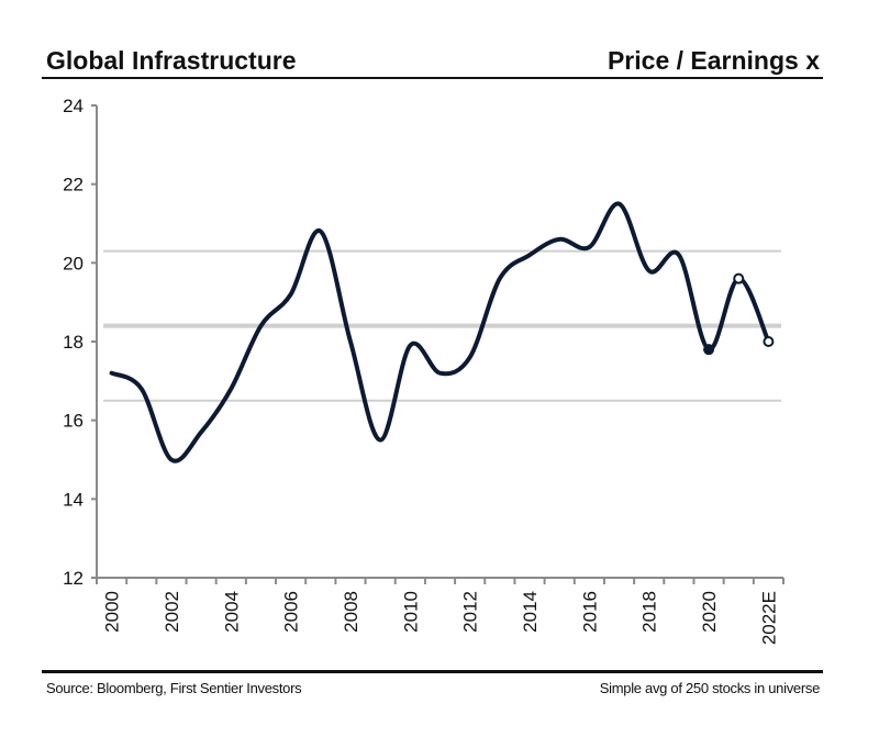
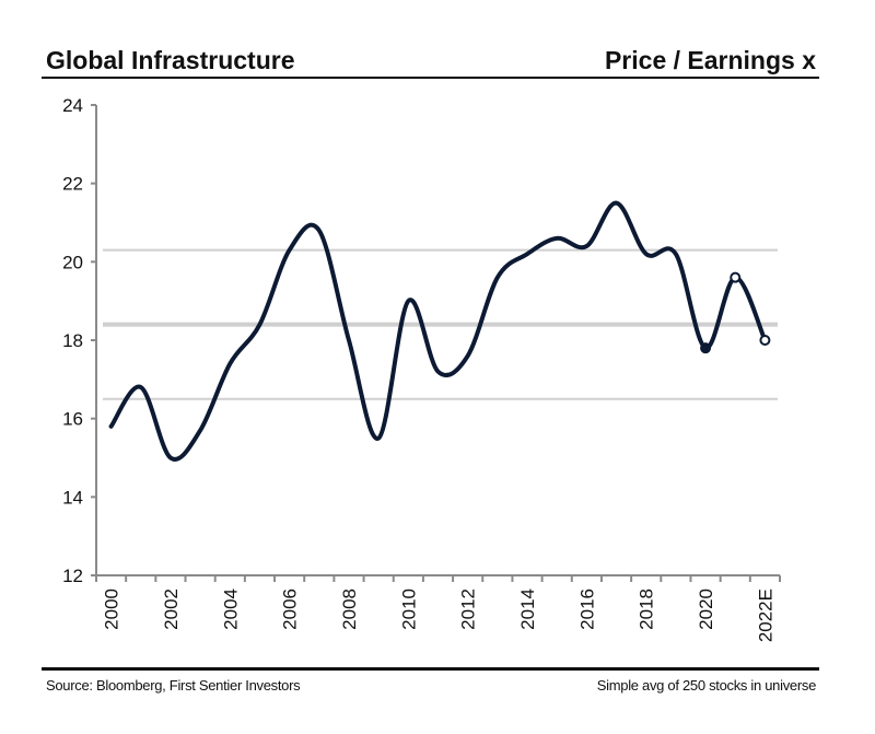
2000: 17.2 -> 15.8
2004: 16.8 -> 17.4
2006: 19.2 -> 20.3
2010: 17.9 -> 19.0
2018: 19.8 -> 20.2
